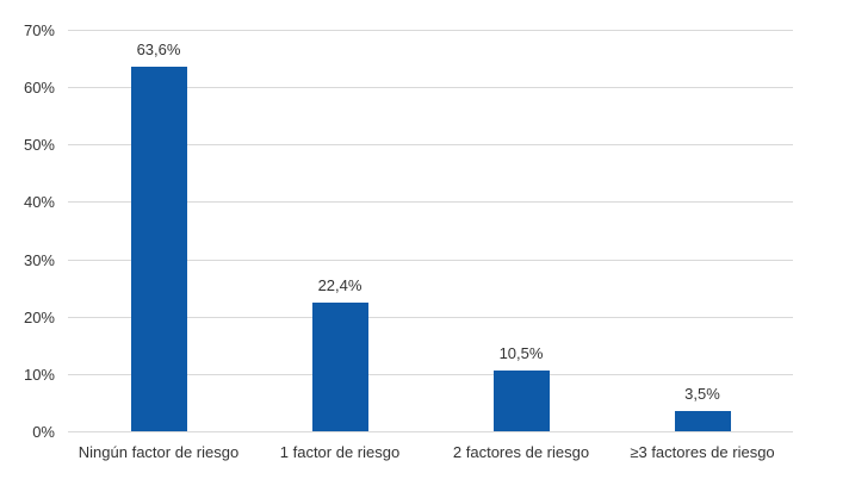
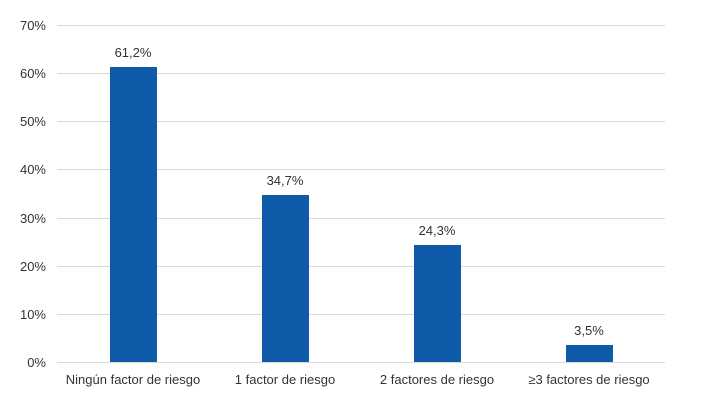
Ningún factor de riesgo: 63,6% -> 61,2%
1 factor de riesgo: 22,4% -> 34,7%
2 factores de riesgo: 10,5% -> 24,3%
